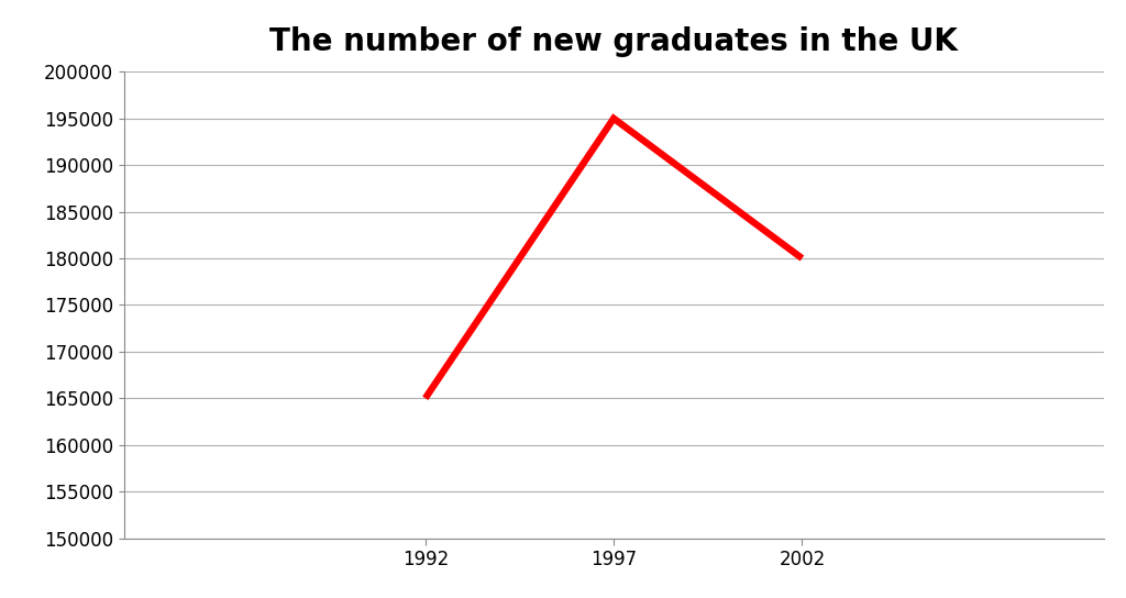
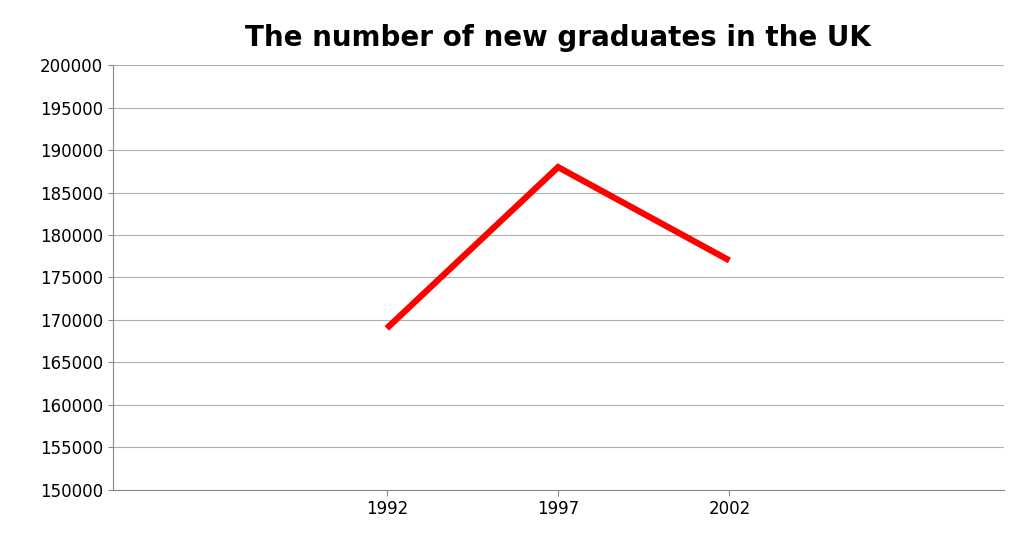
1992: 165000 -> 169000
1997: 195000 -> 188000
2002: 180000 -> 177000
